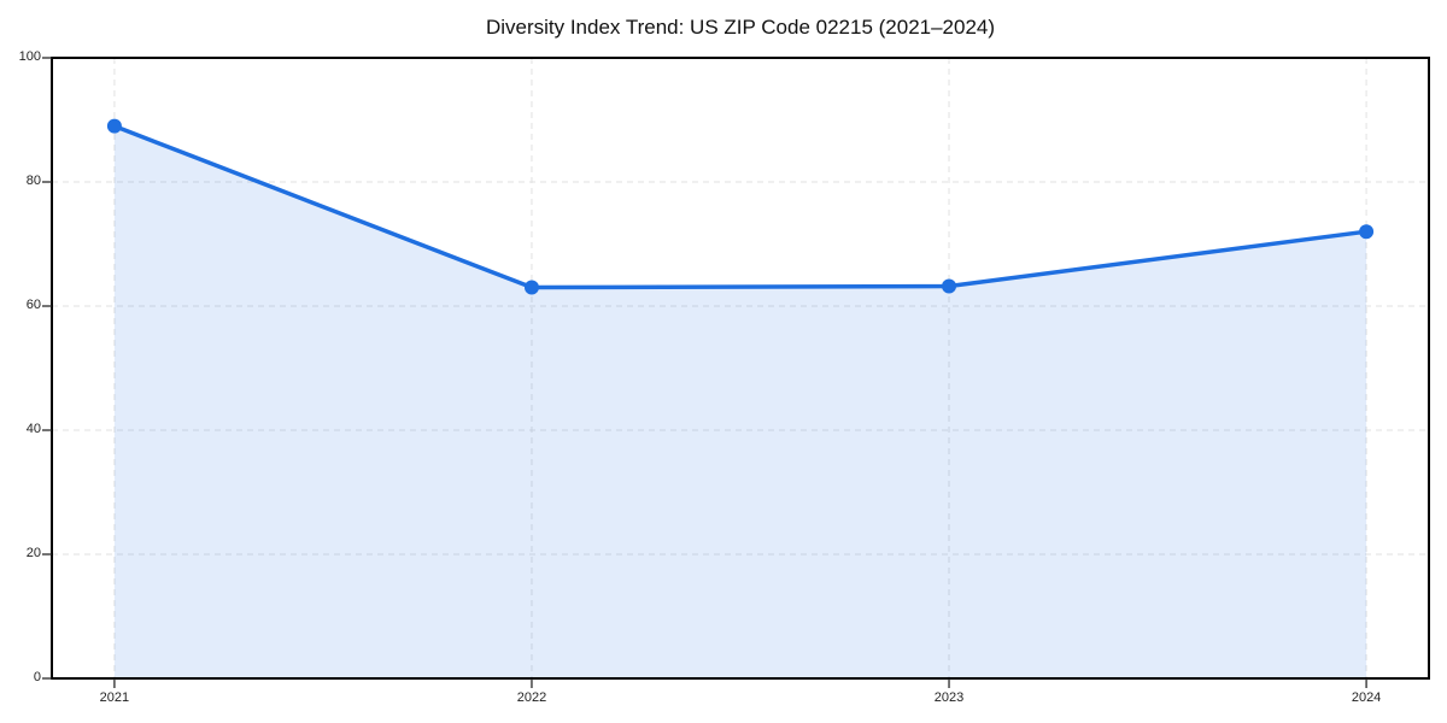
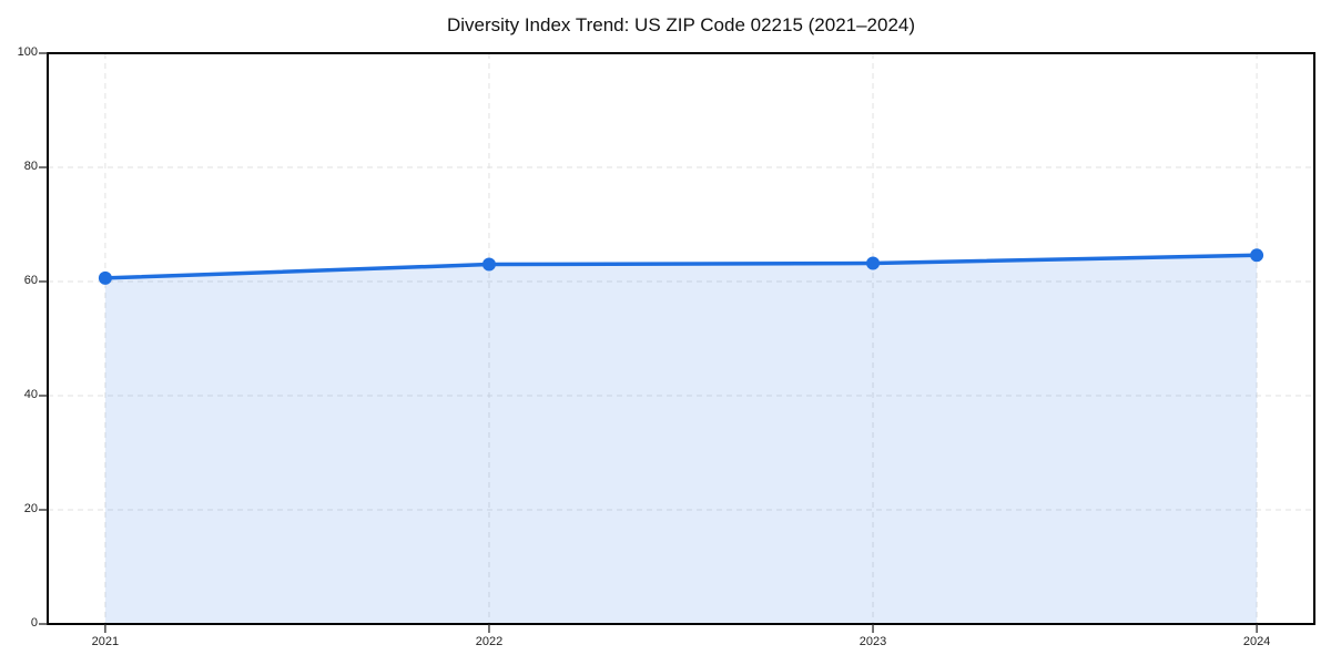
2021: 89 -> 61
2024: 72 -> 65
